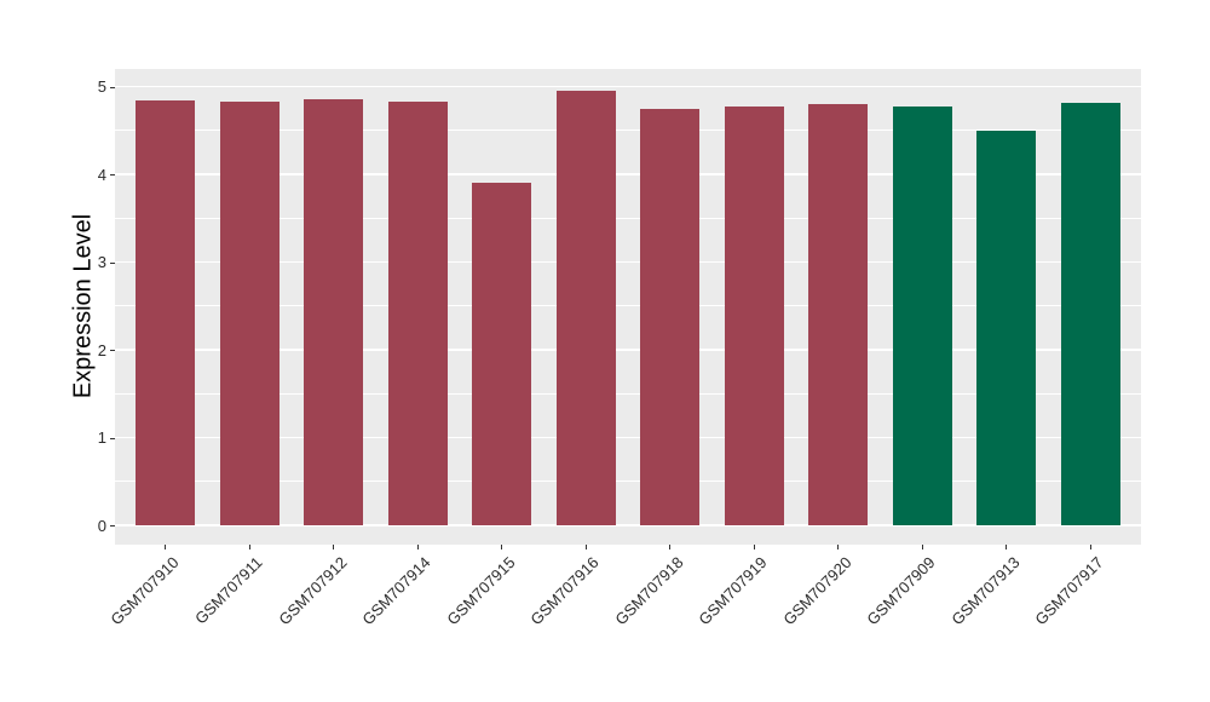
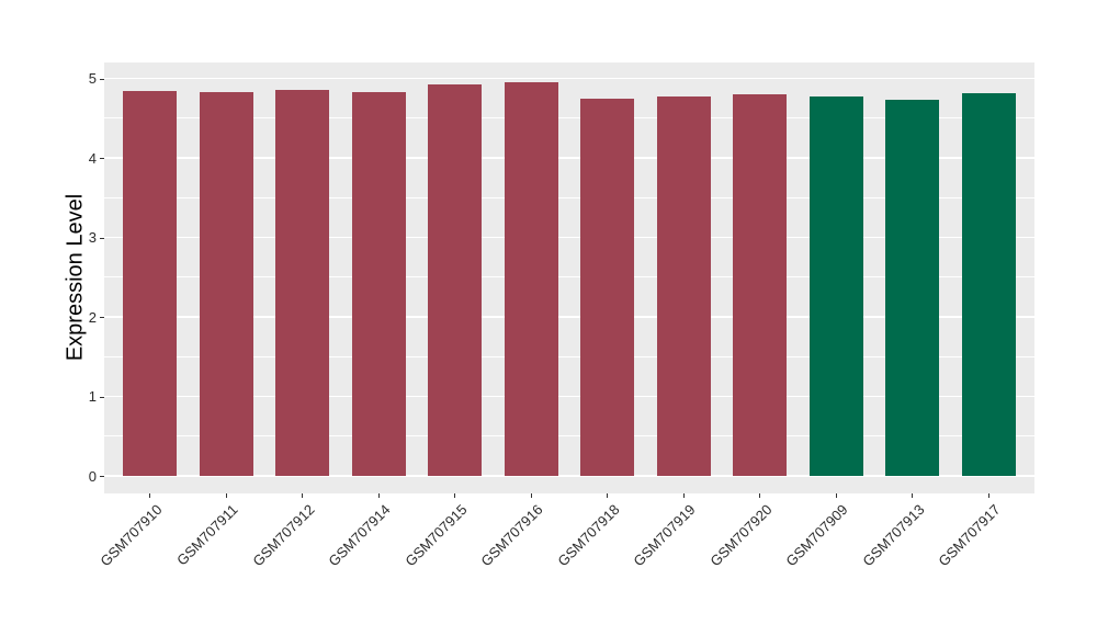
GSM707915: 3.9 -> 4.9
GSM707913: 4.5 -> 4.7
